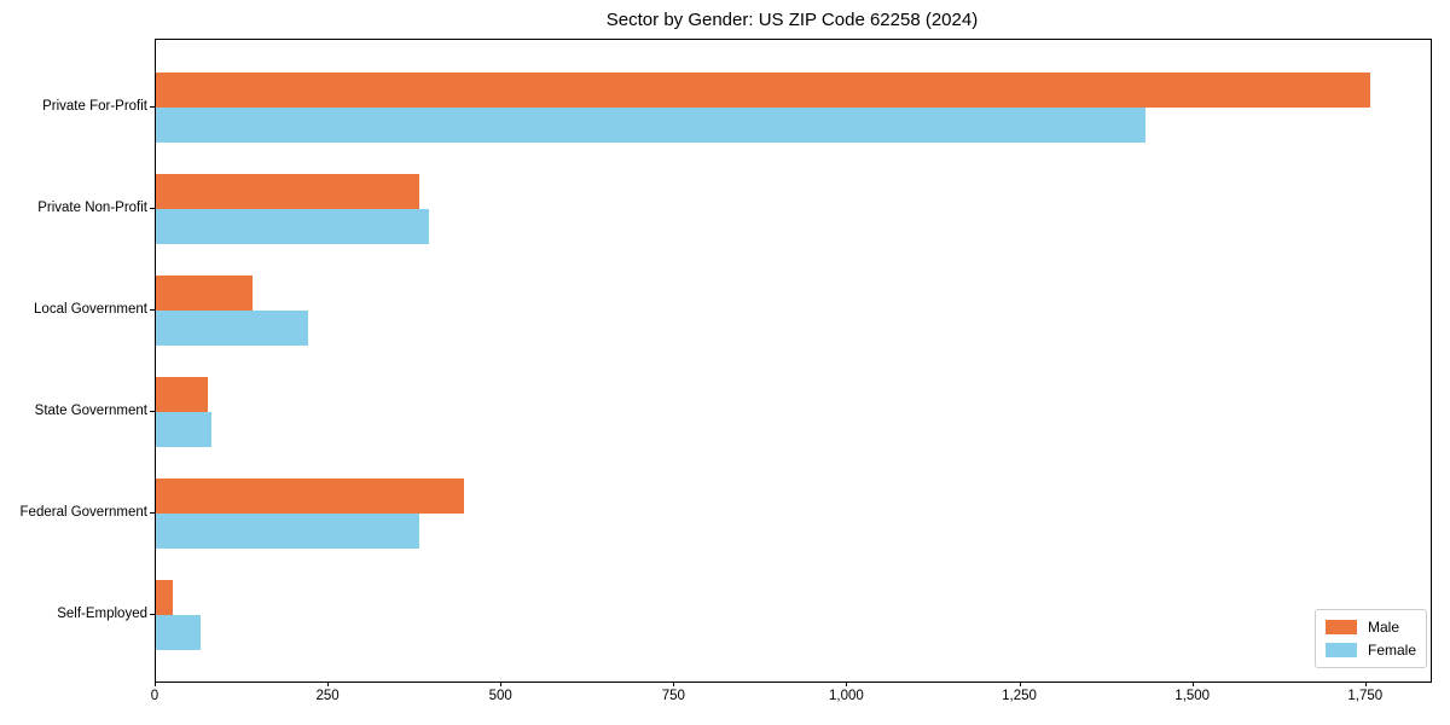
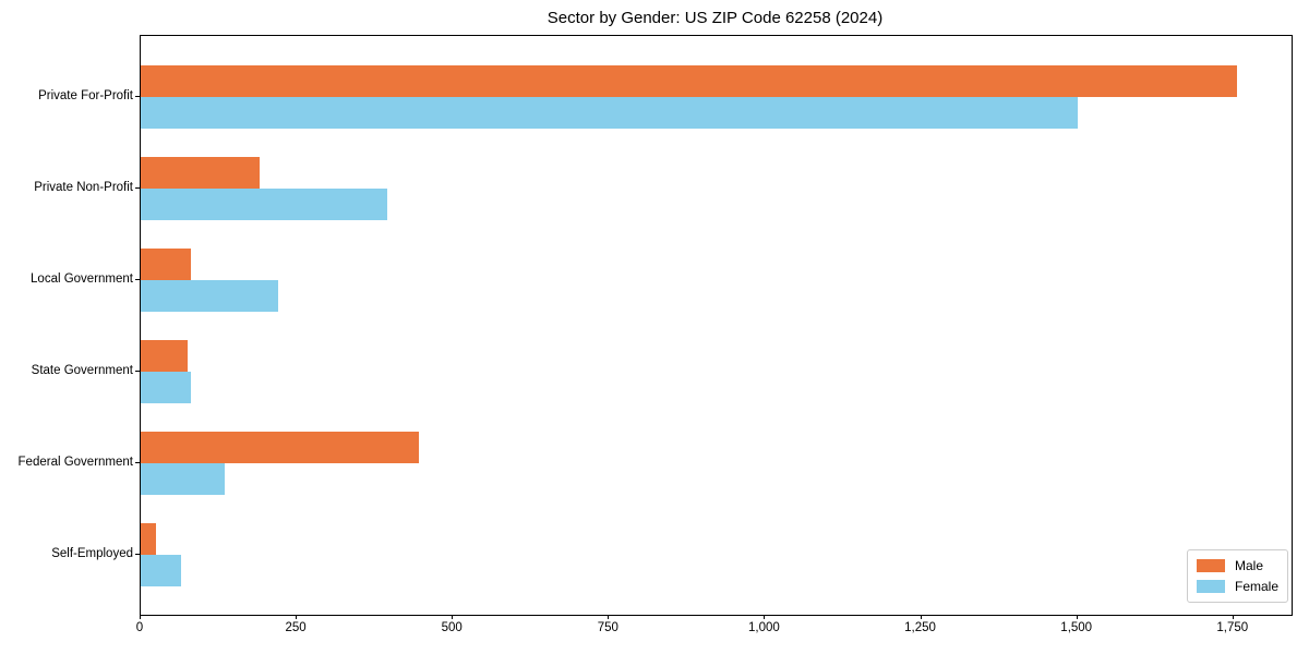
Female/Private For-Profit: 1430 -> 1500
Male/Private Non-Profit: 380 -> 190
Male/Local Government: 140 -> 80
Female/Federal Government: 380 -> 140
